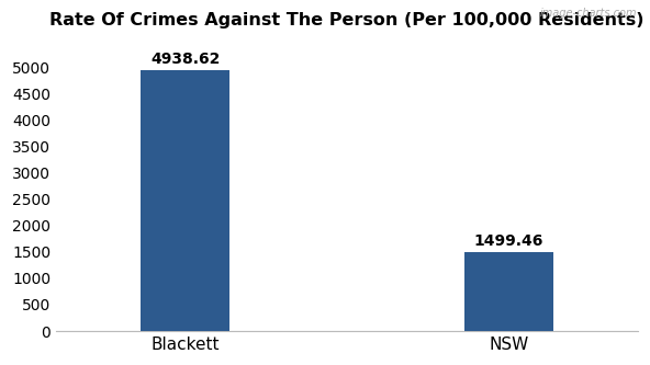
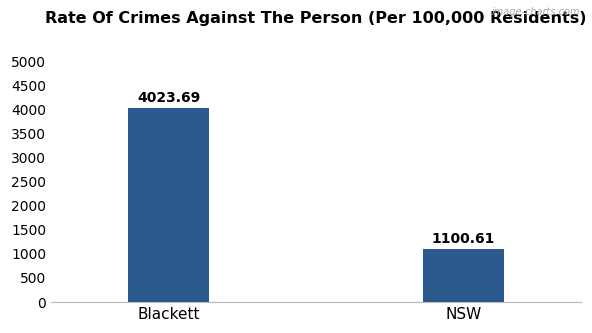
Blackett: 4938.62 -> 4023.69
NSW: 1499.46 -> 1100.61
